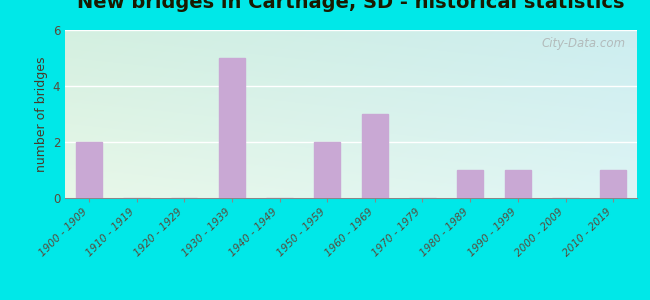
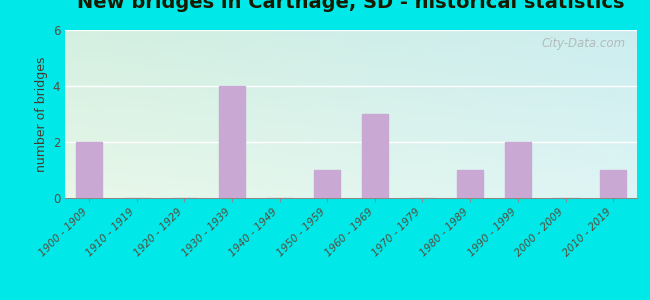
1930 - 1939: 5 -> 4
1950 - 1959: 2 -> 1
1990 - 1999: 1 -> 2
